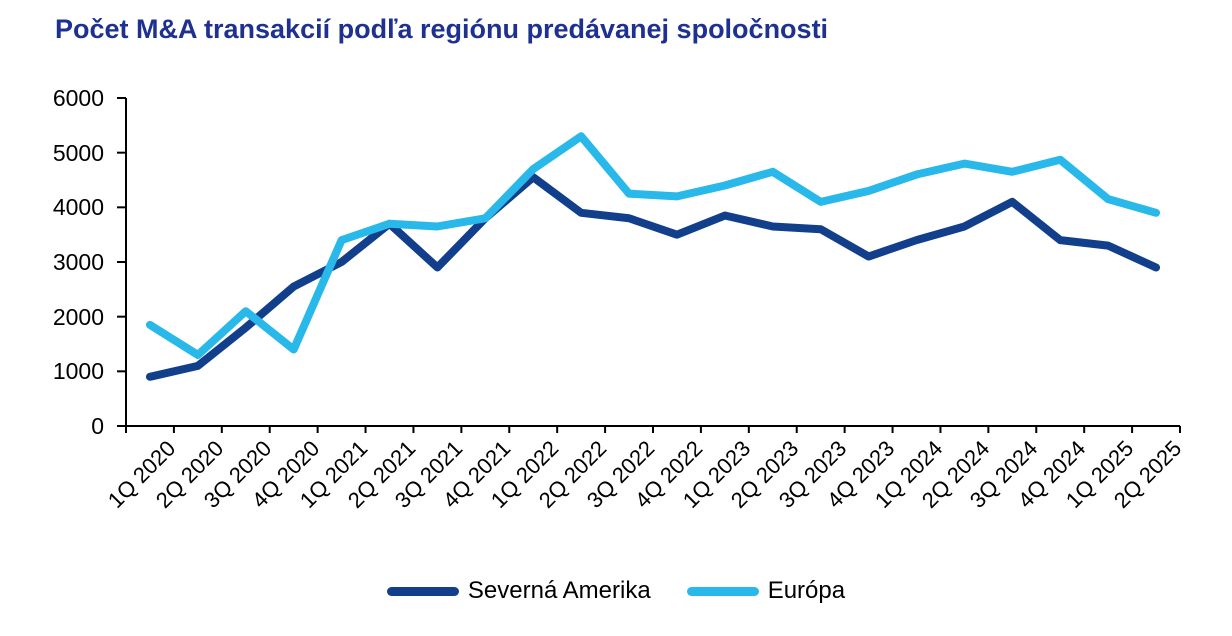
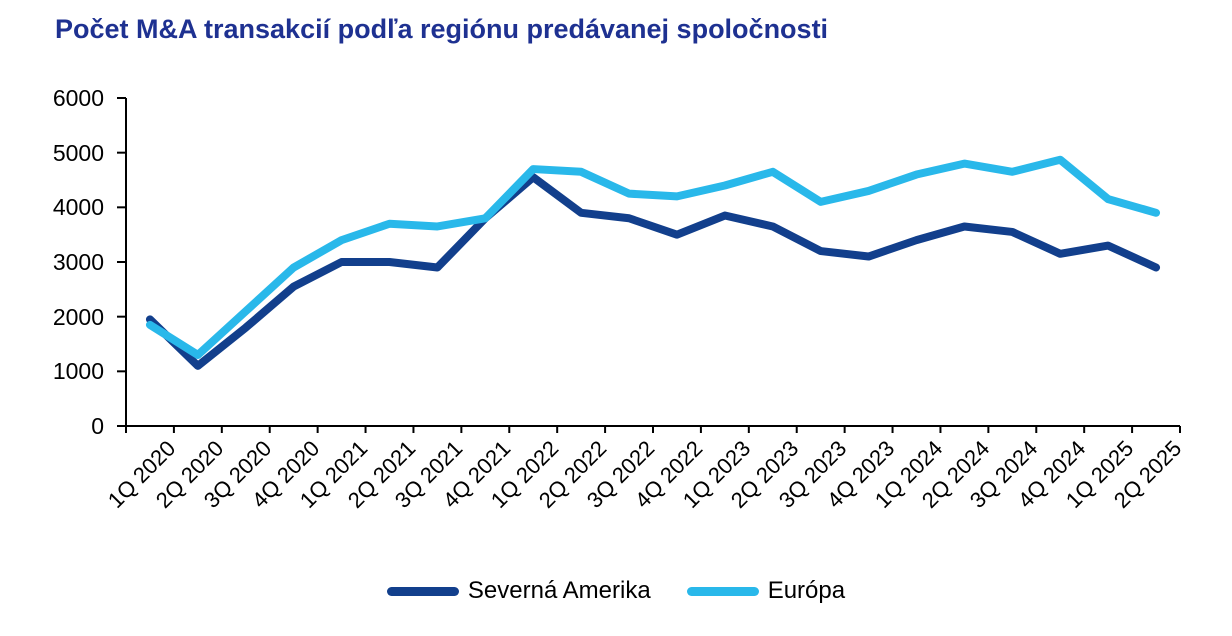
Severná Amerika/1Q 2020: 900 -> 2000
Európa/4Q 2020: 1400 -> 2900
Severná Amerika/2Q 2021: 3700 -> 3000
Európa/2Q 2022: 5300 -> 4600
Severná Amerika/3Q 2023: 3600 -> 3200
Severná Amerika/3Q 2024: 4100 -> 3600
Severná Amerika/4Q 2024: 3400 -> 3200
